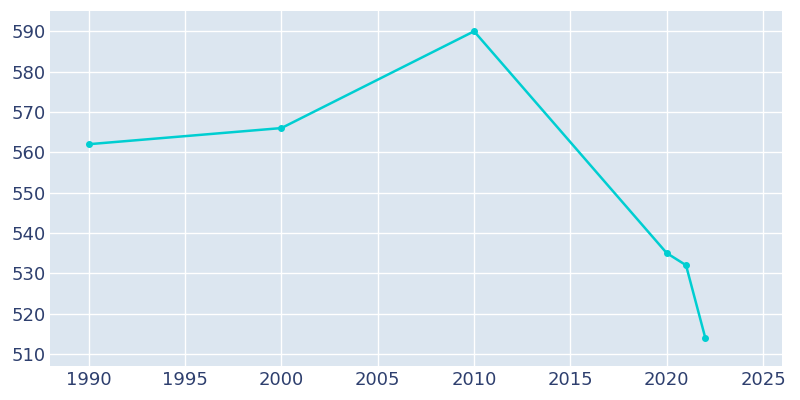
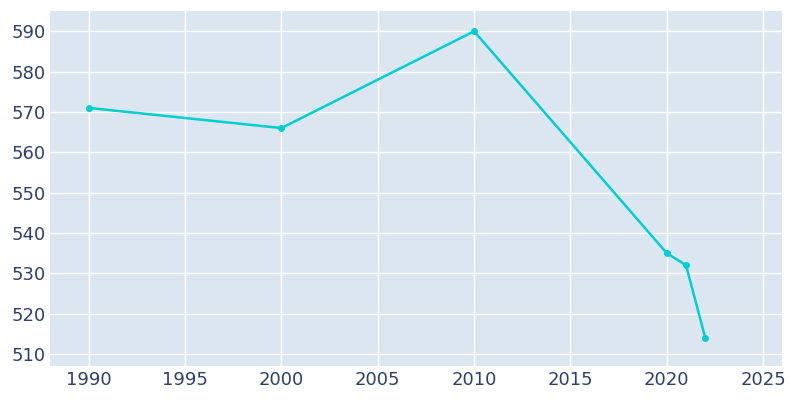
1990: 562 -> 571
